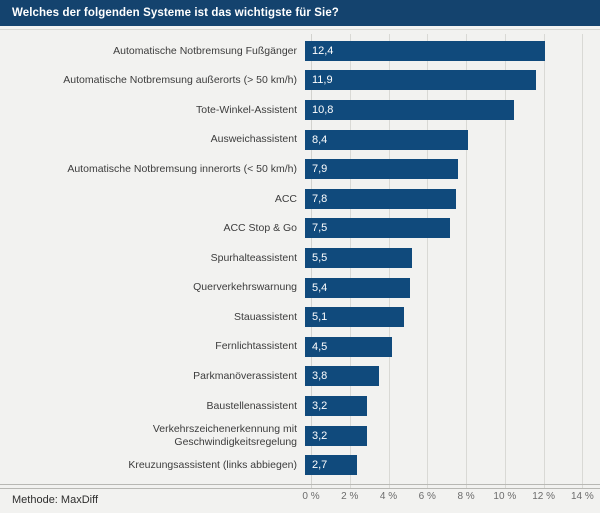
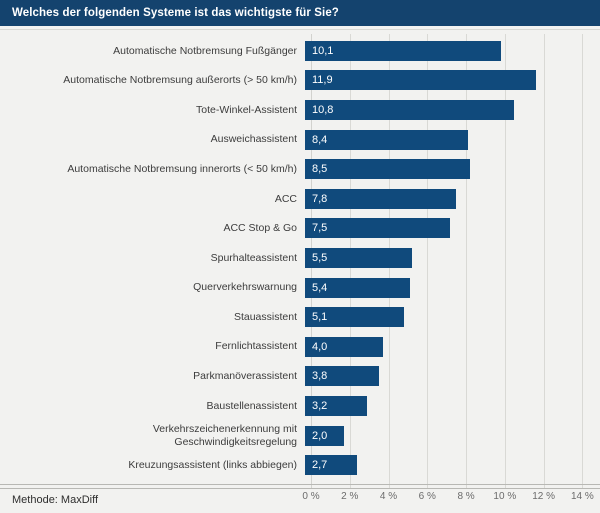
Automatische Notbremsung Fußgänger: 12,4 -> 10,1
Automatische Notbremsung innerorts (< 50 km/h): 7,9 -> 8,5
Fernlichtassistent: 4,5 -> 4,0
Verkehrszeichenerkennung mit Geschwindigkeitsregelung: 3,2 -> 2,0
